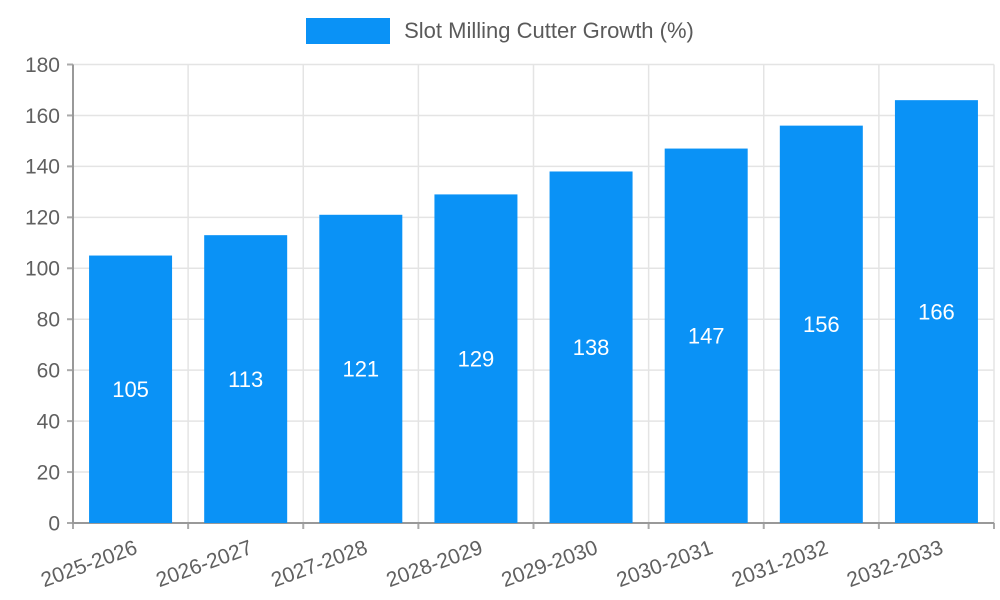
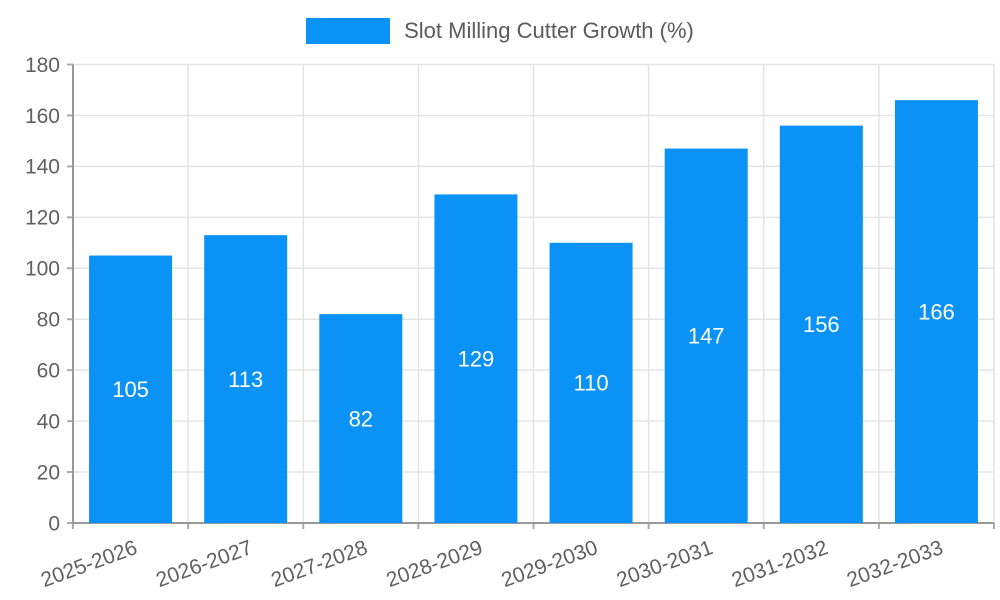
2027-2028: 121 -> 82
2029-2030: 138 -> 110
